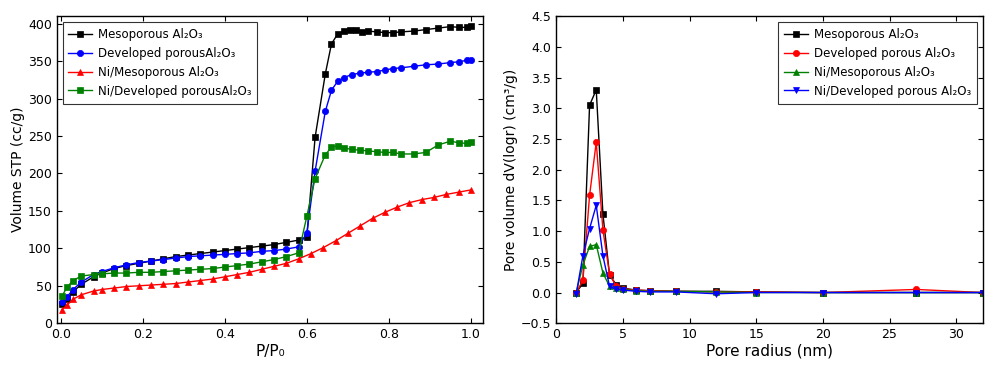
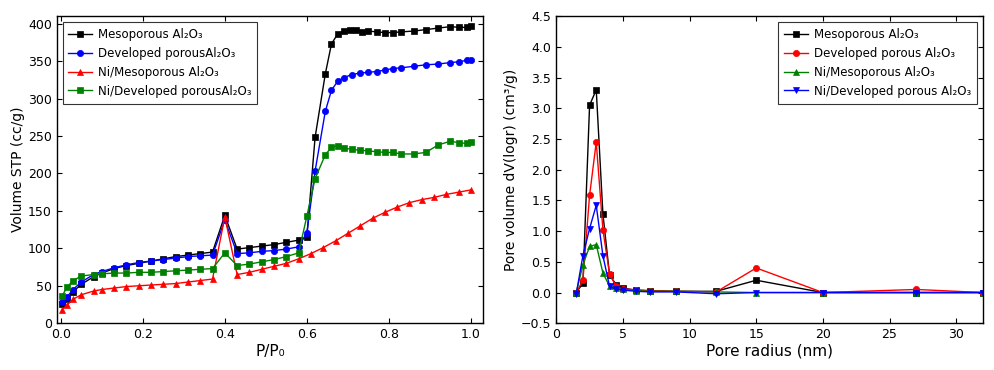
Mesoporous Al₂O₃/0.4: 97 -> 144
Developed porousAl₂O₃/0.4: 92 -> 138
Ni/Mesoporous Al₂O₃/0.4: 62 -> 142
Ni/Developed porousAl₂O₃/0.4: 75 -> 94
Mesoporous Al₂O₃/15: 0.01 -> 0.20
Developed porous Al₂O₃/15: 0.01 -> 0.40
